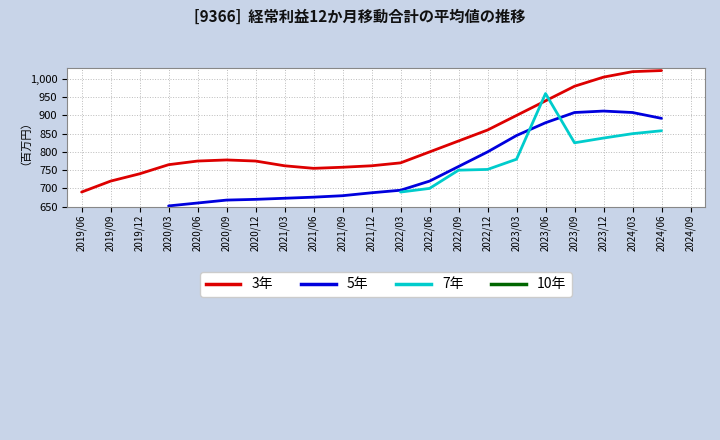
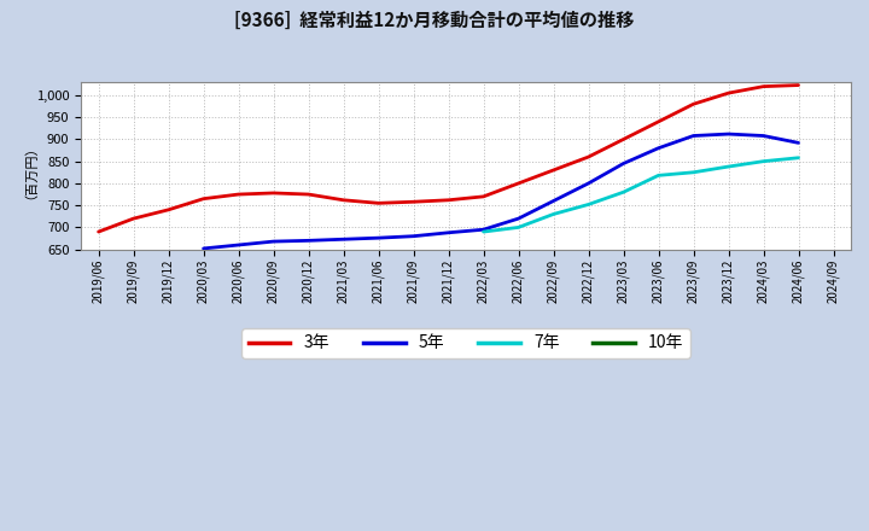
7年/2022/09: 750 -> 730
7年/2023/06: 960 -> 818
